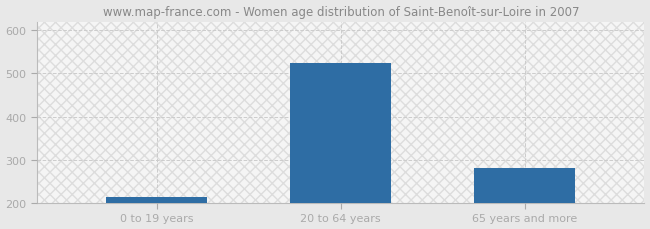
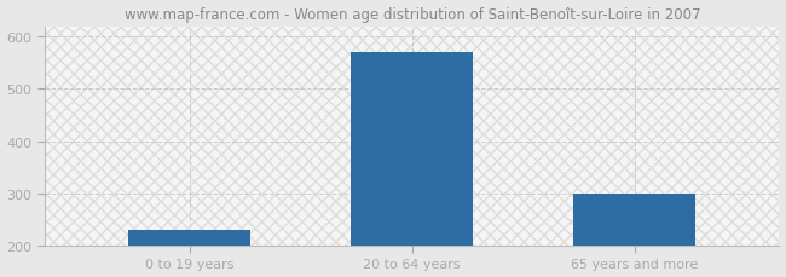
0 to 19 years: 213 -> 230
20 to 64 years: 524 -> 570
65 years and more: 281 -> 300
